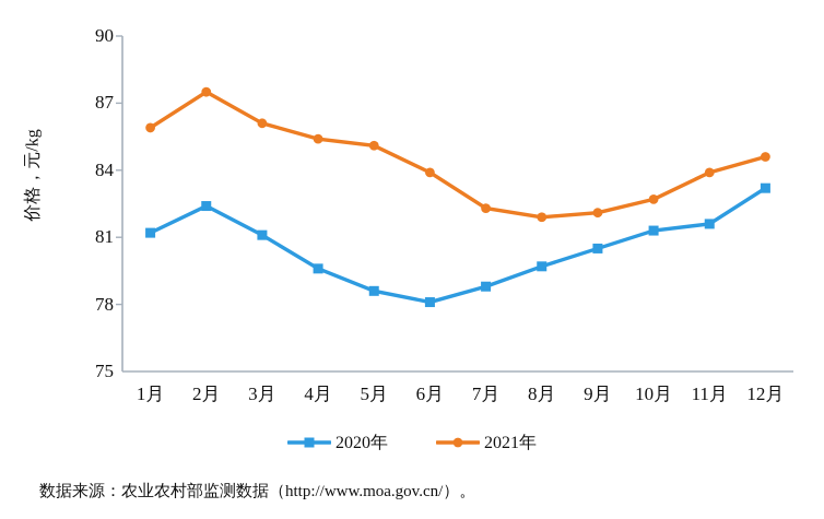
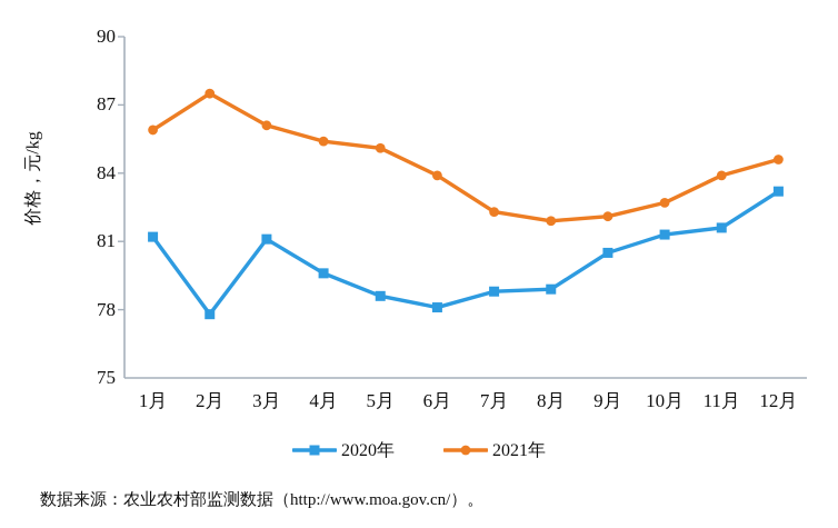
2020年/2月: 82.4 -> 77.8
2020年/8月: 79.7 -> 78.9
